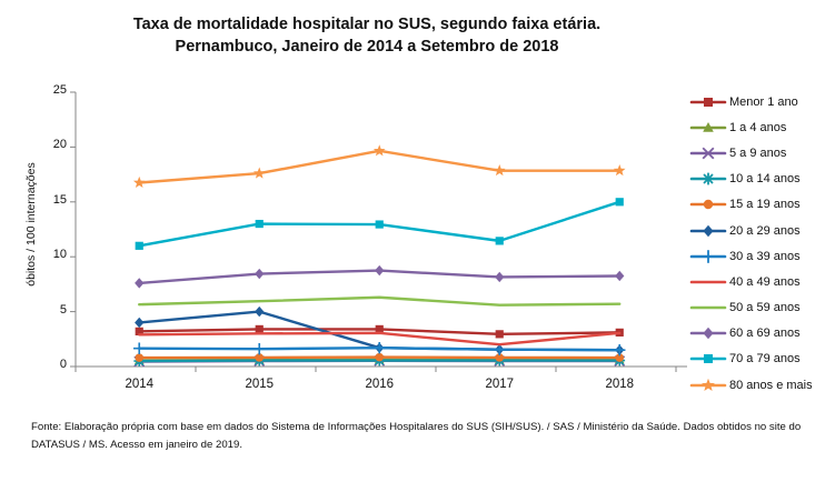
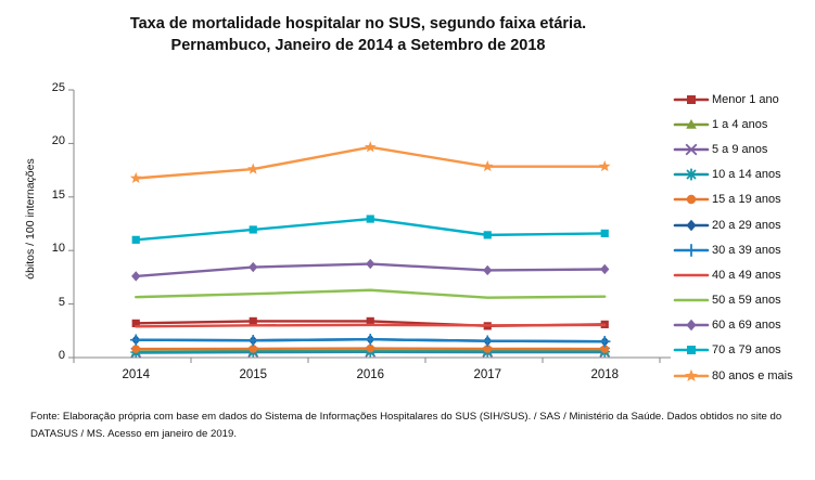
20 a 29 anos/2014: 4 -> 2
20 a 29 anos/2015: 5 -> 2
70 a 79 anos/2015: 13 -> 12
40 a 49 anos/2017: 2 -> 3
70 a 79 anos/2018: 15 -> 12
